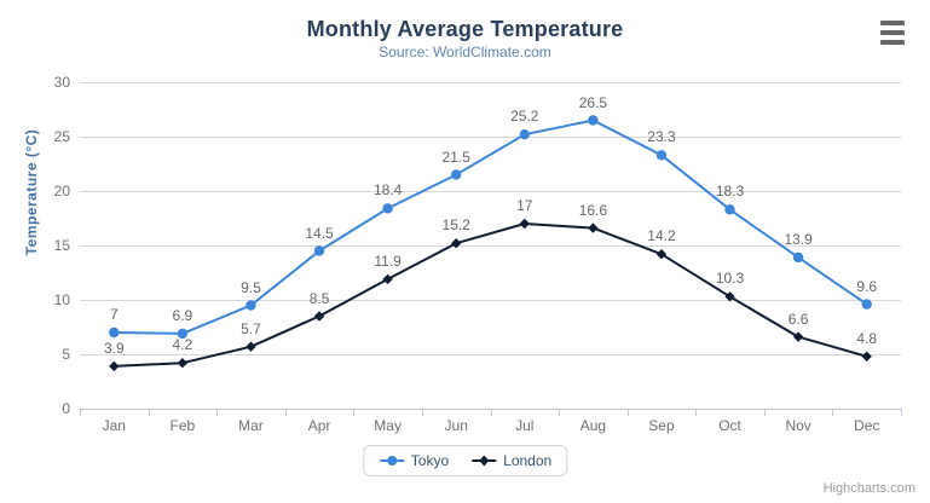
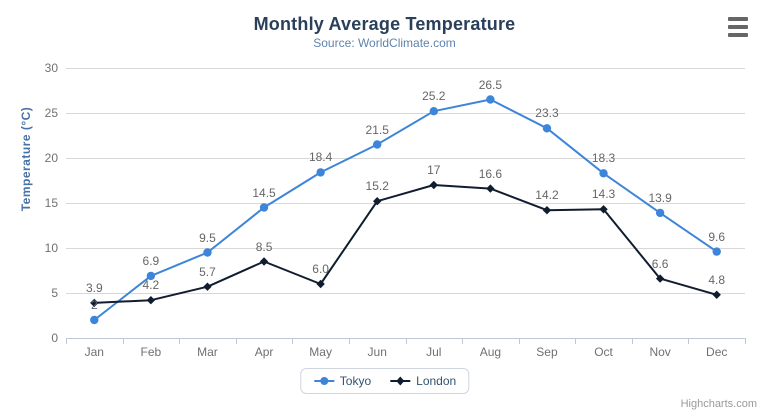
Tokyo/Jan: 7 -> 2
London/May: 11.9 -> 6.0
London/Oct: 10.3 -> 14.3
